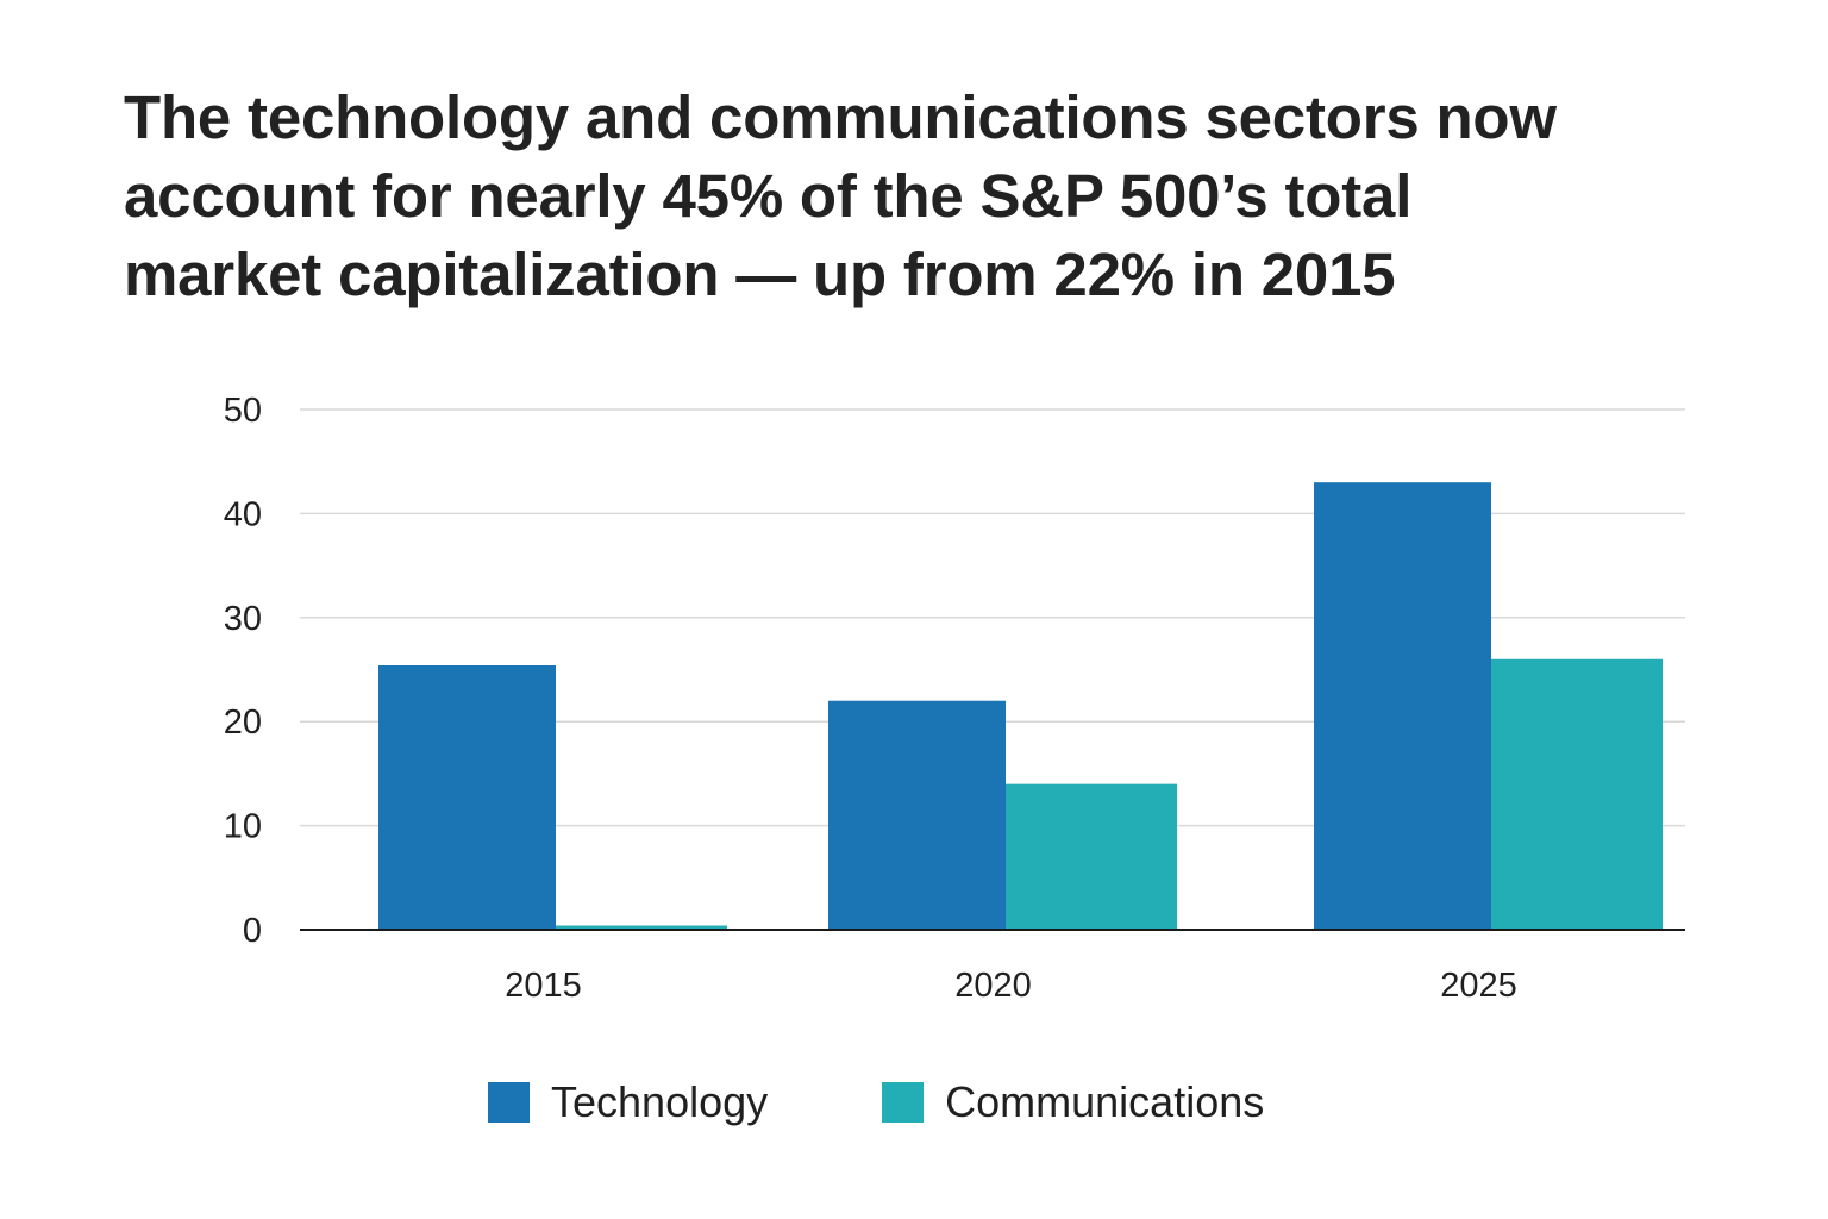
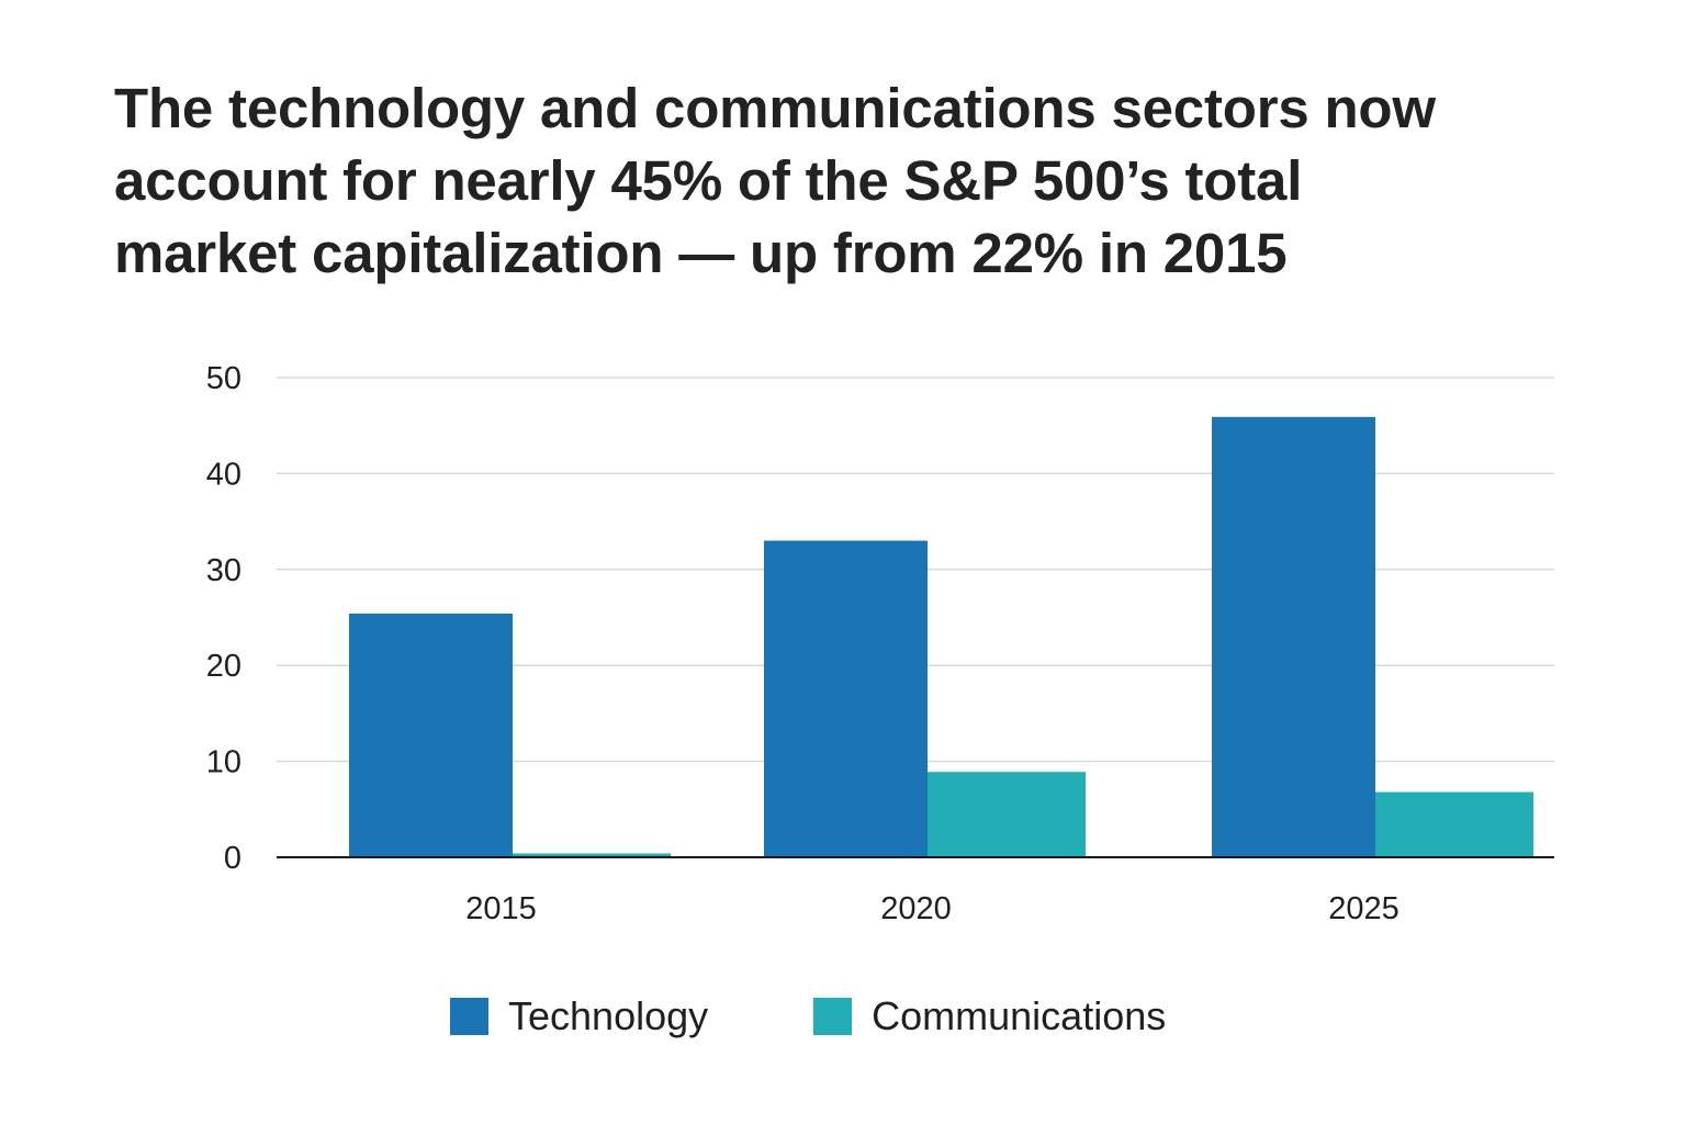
Technology/2020: 22 -> 33
Communications/2020: 14 -> 9
Technology/2025: 43 -> 46
Communications/2025: 26 -> 7
